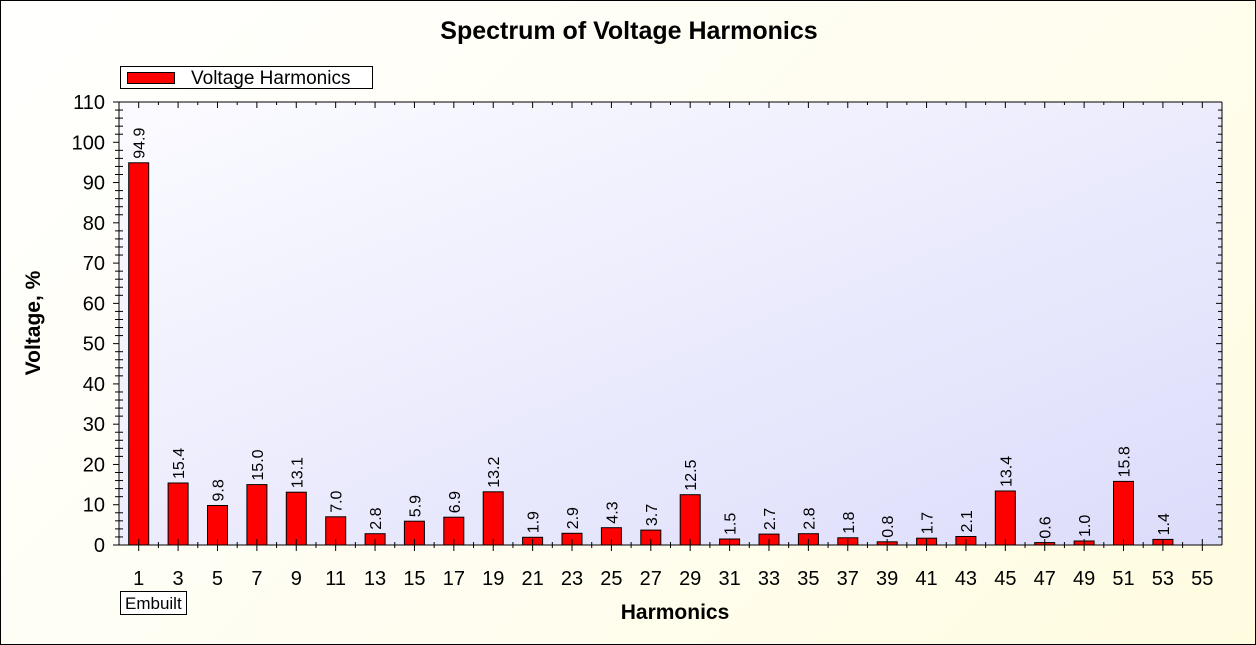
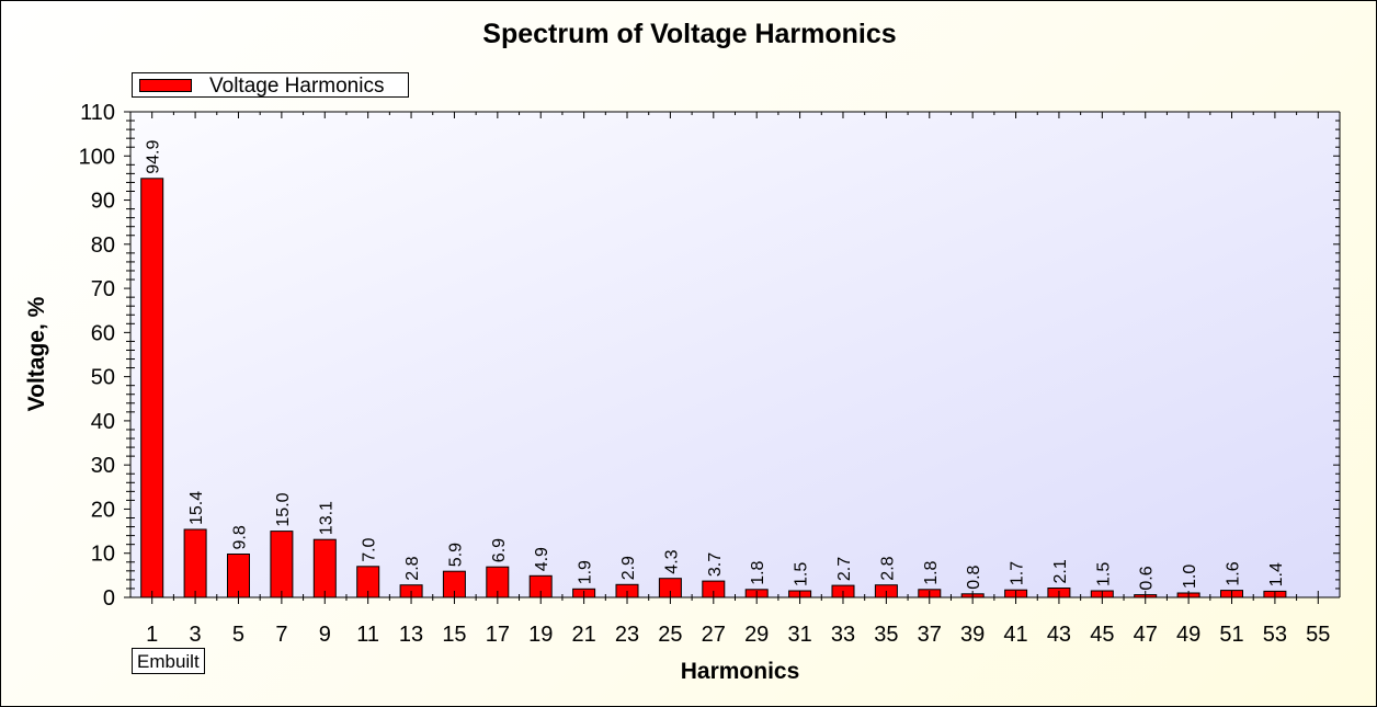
19: 13.2 -> 4.9
29: 12.5 -> 1.8
45: 13.4 -> 1.5
51: 15.8 -> 1.6
